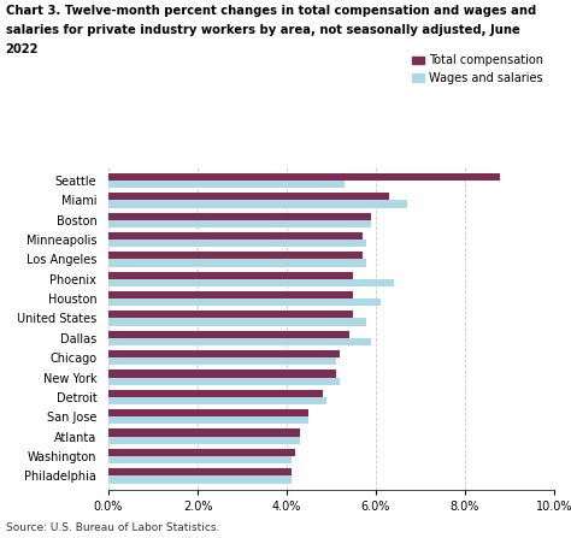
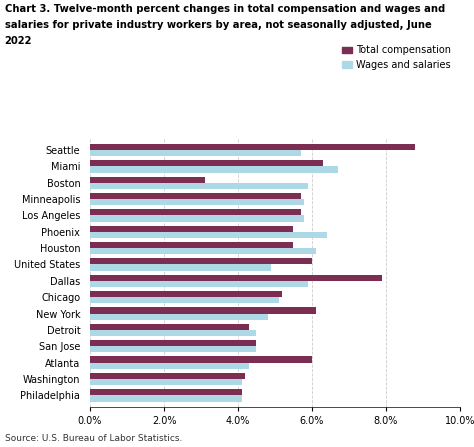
Wages and salaries/Seattle: 5.3% -> 5.7%
Total compensation/Boston: 5.9% -> 3.1%
Total compensation/United States: 5.5% -> 6.0%
Wages and salaries/United States: 5.8% -> 4.9%
Total compensation/Dallas: 5.4% -> 7.9%
Total compensation/New York: 5.1% -> 6.1%
Wages and salaries/New York: 5.2% -> 4.8%
Total compensation/Detroit: 4.8% -> 4.3%
Wages and salaries/Detroit: 4.9% -> 4.5%
Total compensation/Atlanta: 4.3% -> 6.0%
